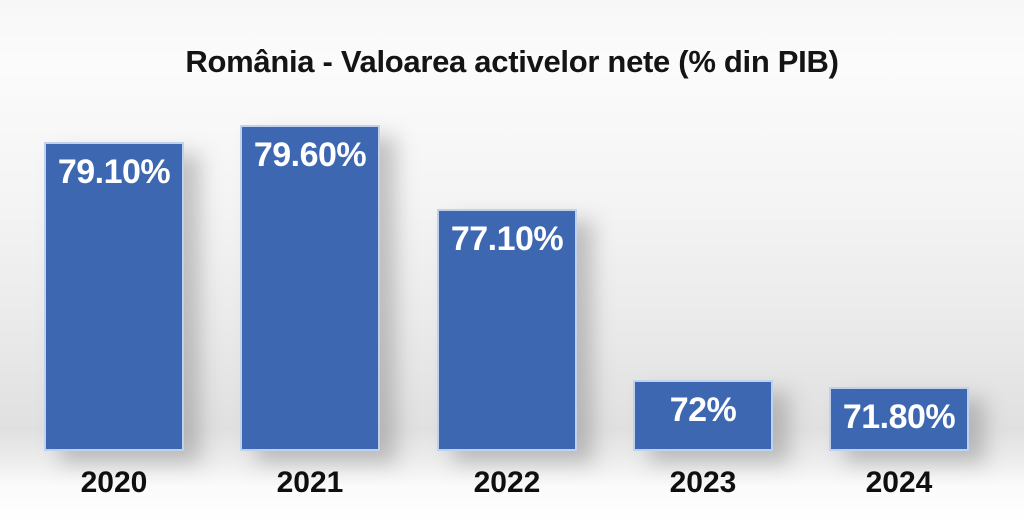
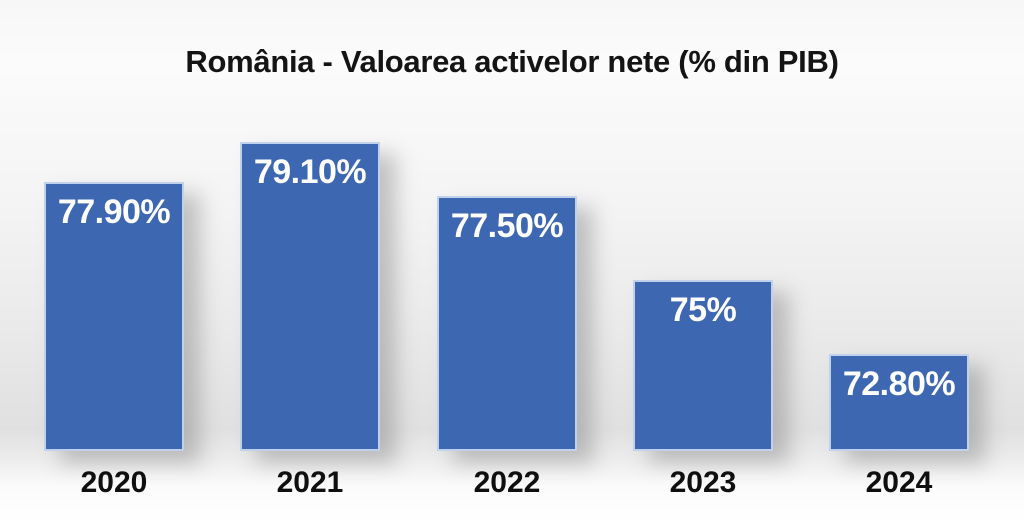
2020: 79.10% -> 77.90%
2021: 79.60% -> 79.10%
2022: 77.10% -> 77.50%
2023: 72% -> 75%
2024: 71.80% -> 72.80%
